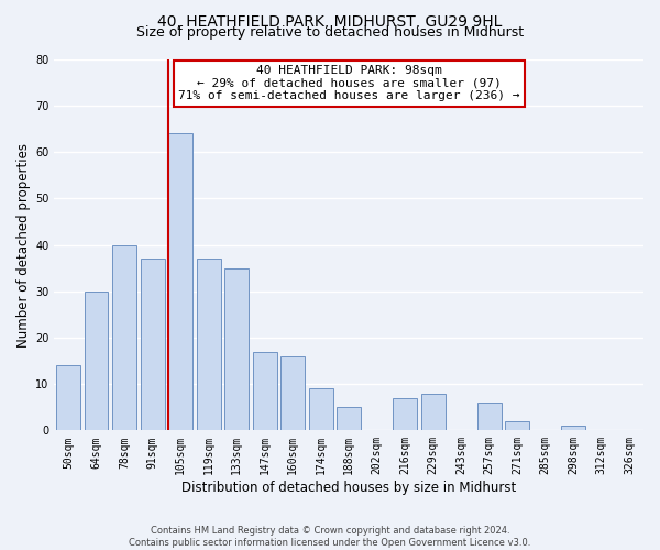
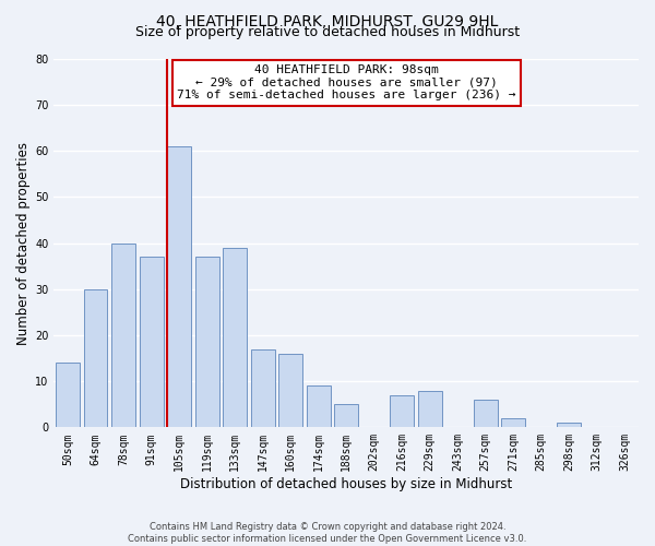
105sqm: 64 -> 61
133sqm: 35 -> 39
